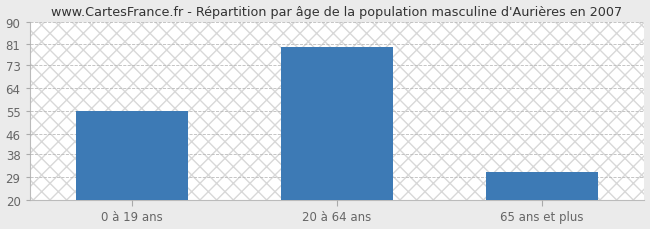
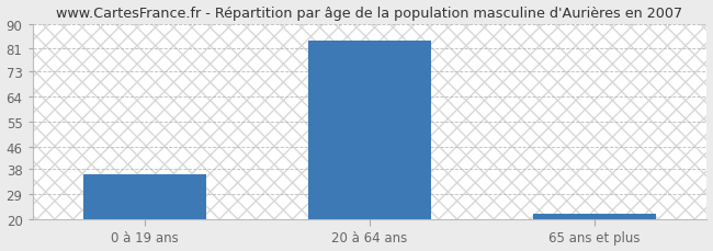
0 à 19 ans: 55 -> 36
20 à 64 ans: 80 -> 84
65 ans et plus: 31 -> 22
